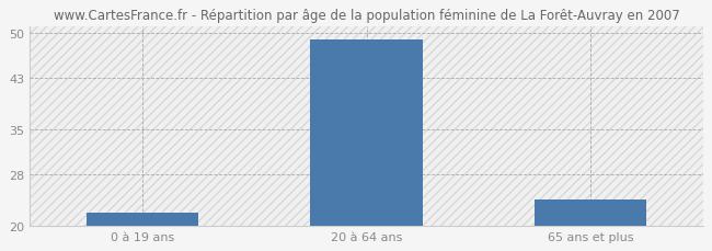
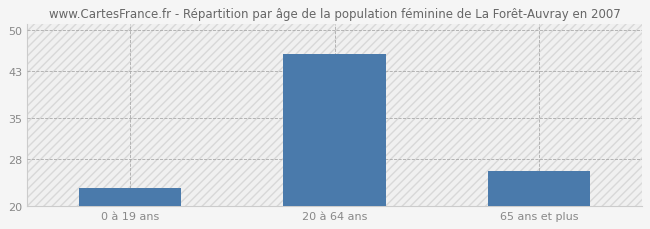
0 à 19 ans: 22 -> 23
20 à 64 ans: 49 -> 46
65 ans et plus: 24 -> 26
